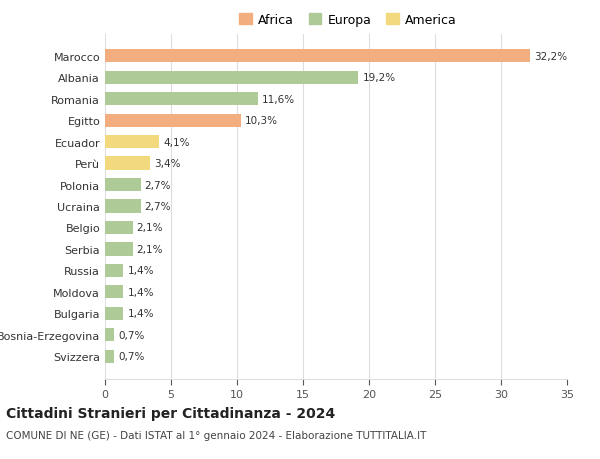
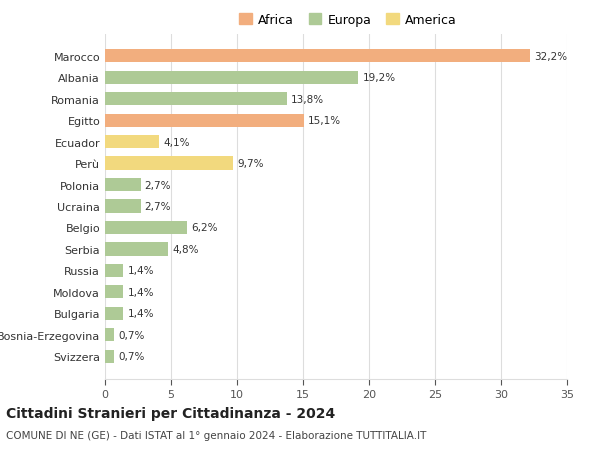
Romania: 11,6% -> 13,8%
Egitto: 10,3% -> 15,1%
Perù: 3,4% -> 9,7%
Belgio: 2,1% -> 6,2%
Serbia: 2,1% -> 4,8%
